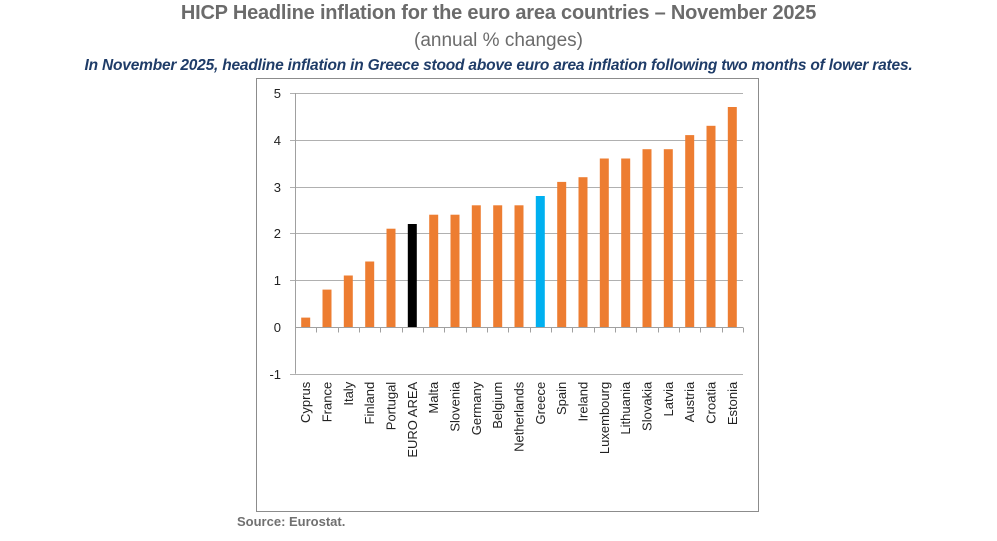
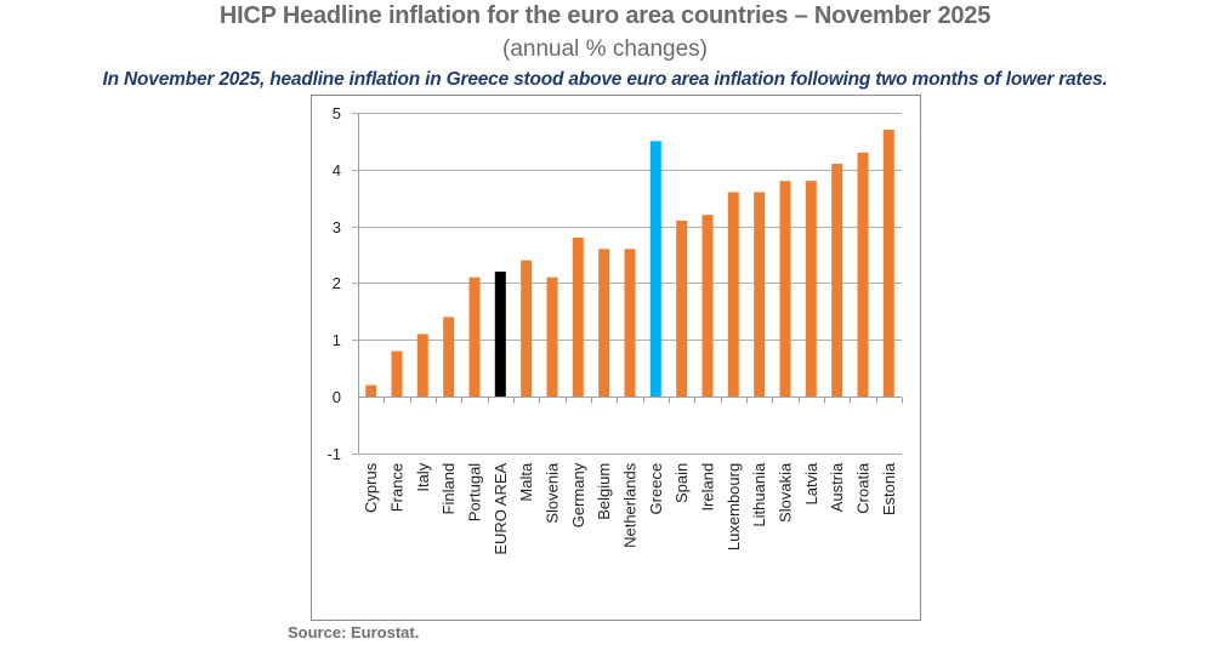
Slovenia: 2.4 -> 2.1
Germany: 2.6 -> 2.8
Greece: 2.8 -> 4.5
